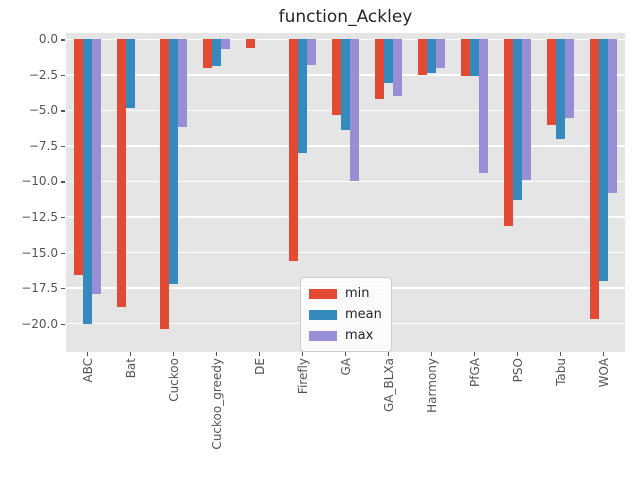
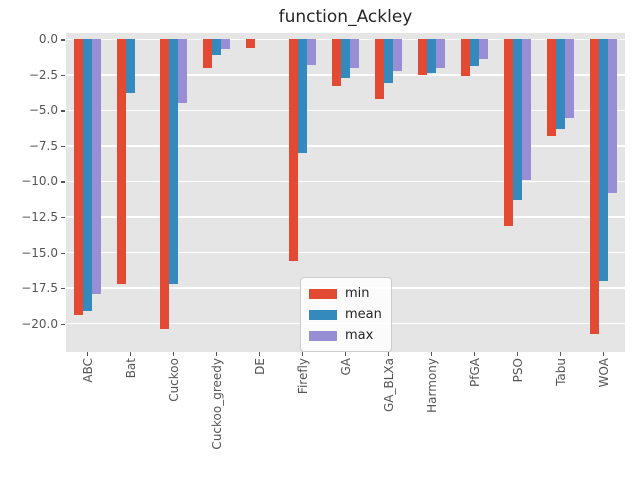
min/ABC: -16.6 -> -19.4
mean/ABC: -20.0 -> -19.1
min/Bat: -18.8 -> -17.2
mean/Bat: -4.8 -> -3.8
max/Cuckoo: -6.2 -> -4.5
mean/Cuckoo_greedy: -1.9 -> -1.1
min/GA: -5.3 -> -3.3
mean/GA: -6.4 -> -2.7
max/GA: -10.0 -> -2.0
max/GA_BLXa: -4.0 -> -2.2
mean/PfGA: -2.6 -> -1.9
max/PfGA: -9.4 -> -1.4
min/Tabu: -6.0 -> -6.8
mean/Tabu: -7.0 -> -6.3
min/WOA: -19.7 -> -20.7
